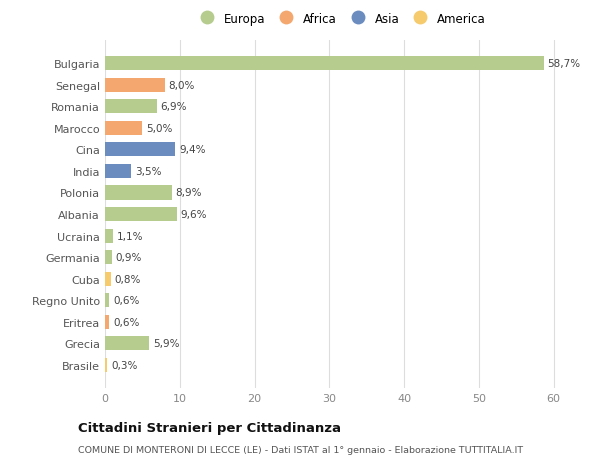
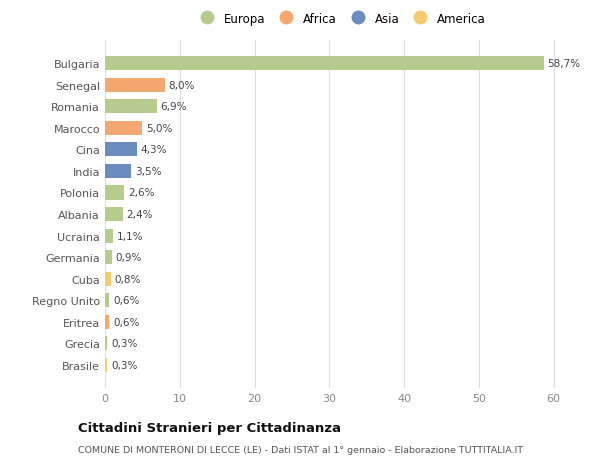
Cina: 9,4% -> 4,3%
Polonia: 8,9% -> 2,6%
Albania: 9,6% -> 2,4%
Grecia: 5,9% -> 0,3%
